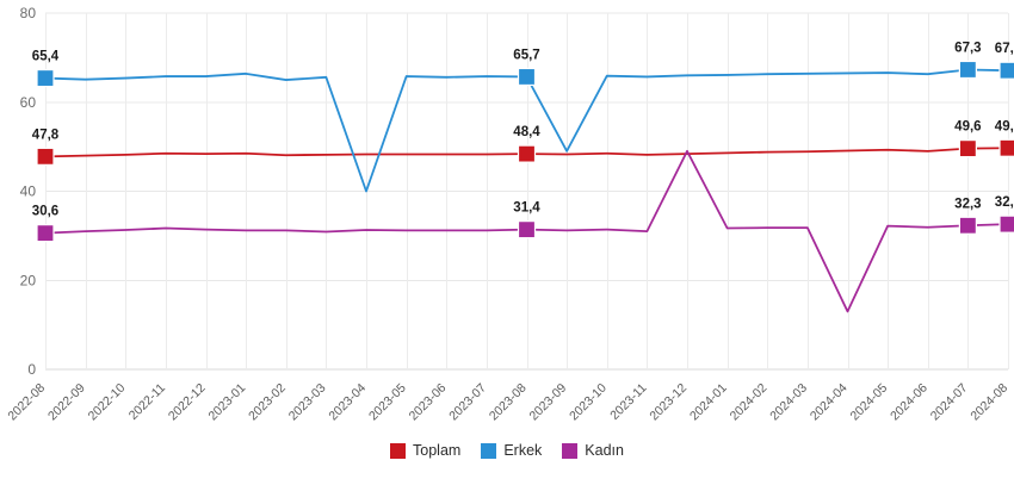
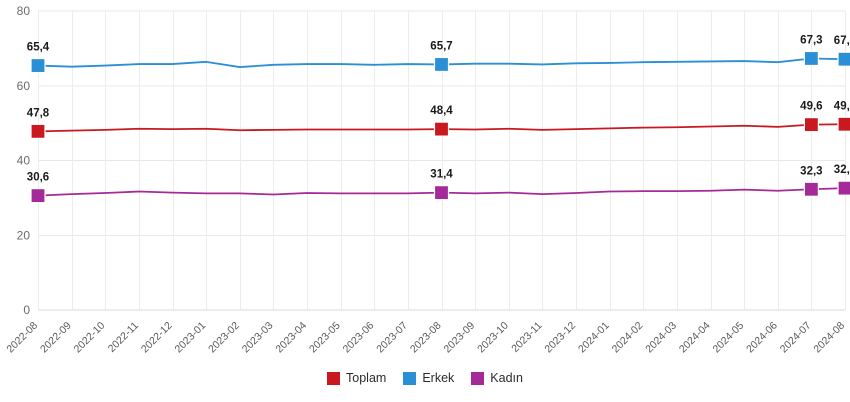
Erkek/2023-04: 40 -> 66
Erkek/2023-09: 49 -> 66
Kadın/2023-12: 49 -> 31
Kadın/2024-04: 13 -> 32
